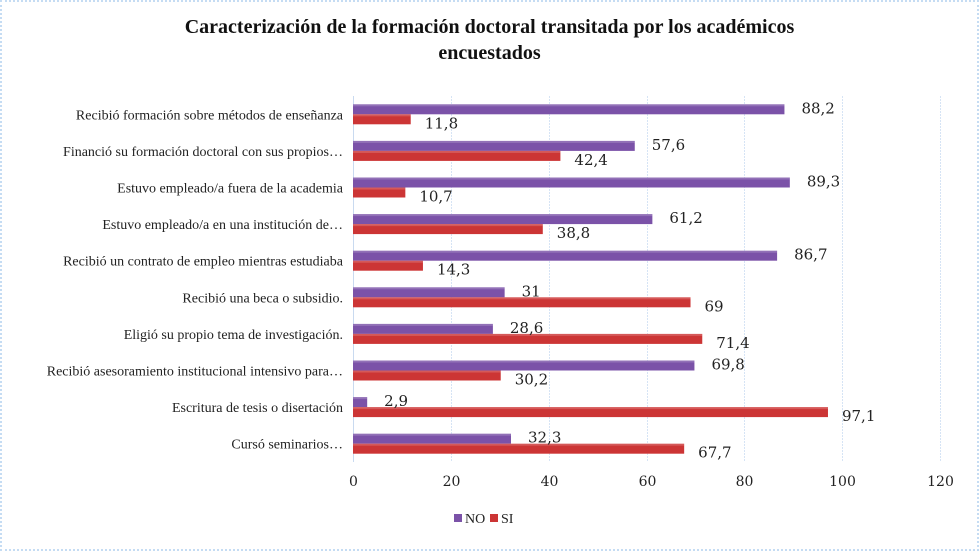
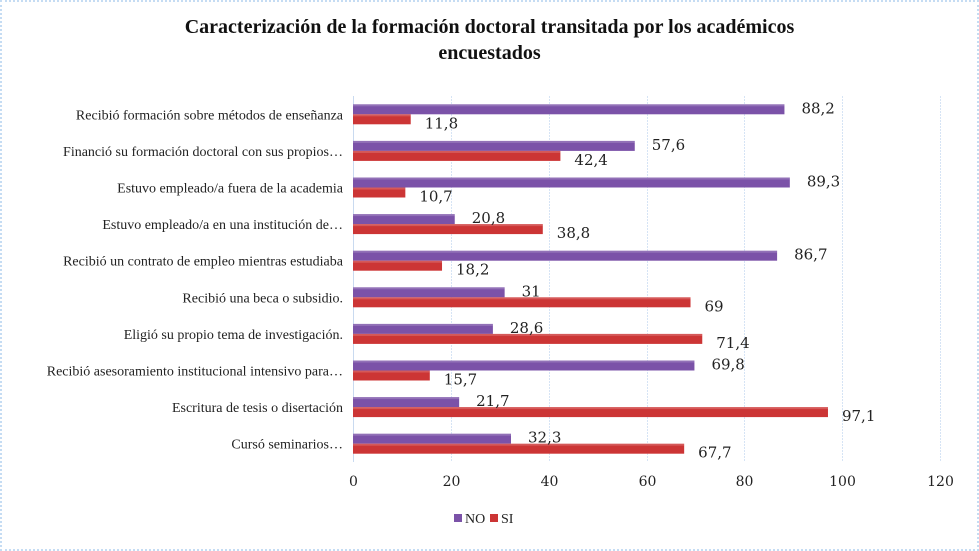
NO/Estuvo empleado/a en una institución de…: 61,2 -> 20,8
SI/Recibió un contrato de empleo mientras estudiaba: 14,3 -> 18,2
SI/Recibió asesoramiento institucional intensivo para…: 30,2 -> 15,7
NO/Escritura de tesis o disertación: 2,9 -> 21,7
